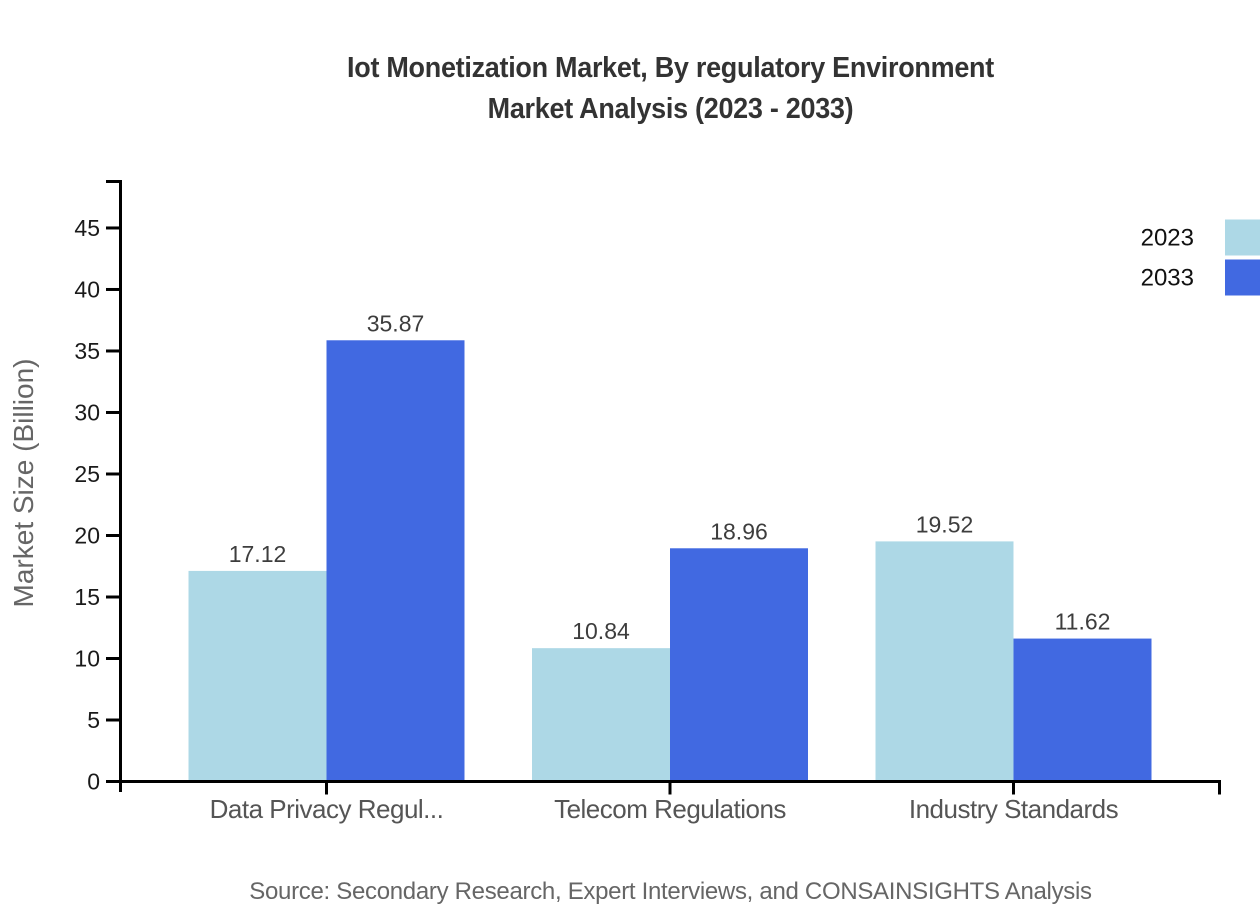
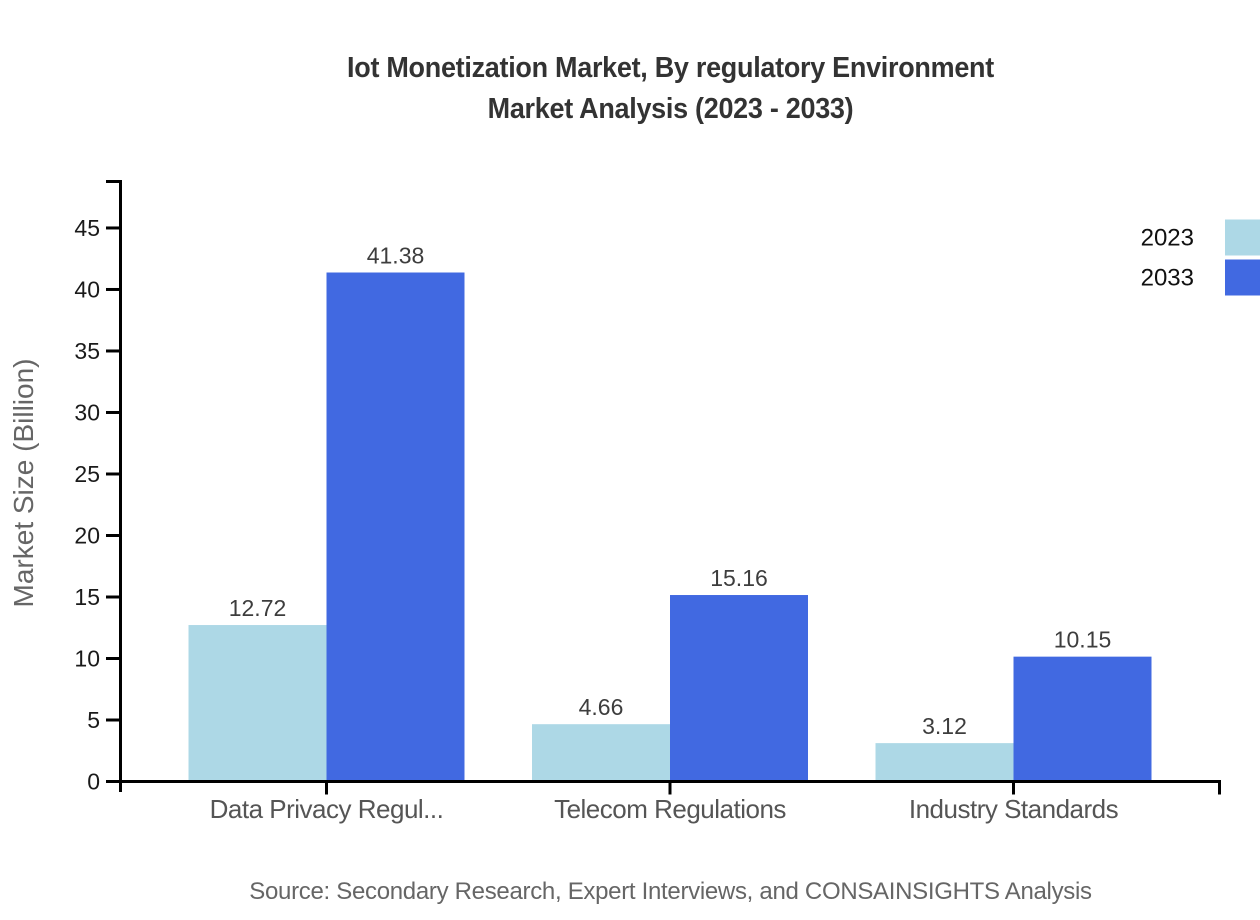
2023/Data Privacy Regul...: 17.12 -> 12.72
2033/Data Privacy Regul...: 35.87 -> 41.38
2023/Telecom Regulations: 10.84 -> 4.66
2033/Telecom Regulations: 18.96 -> 15.16
2023/Industry Standards: 19.52 -> 3.12
2033/Industry Standards: 11.62 -> 10.15
